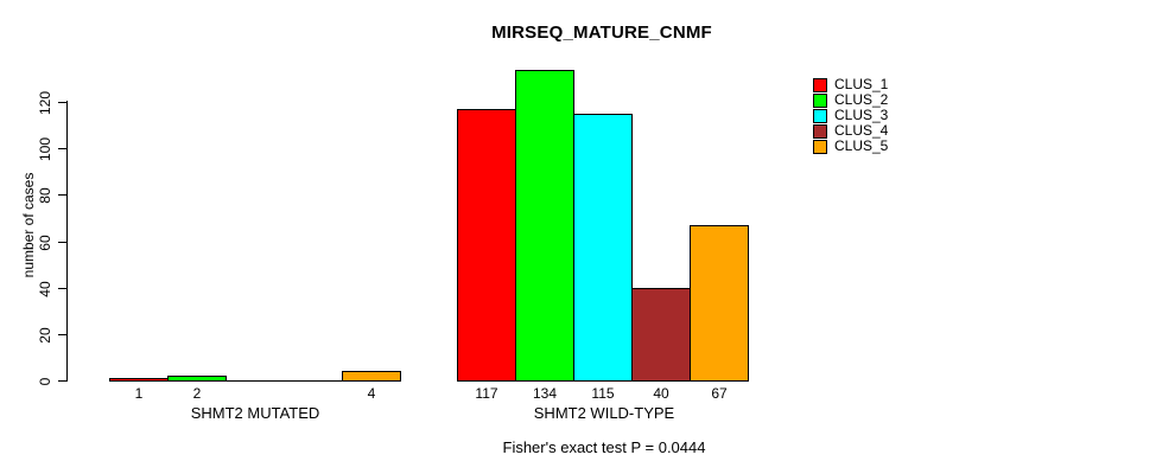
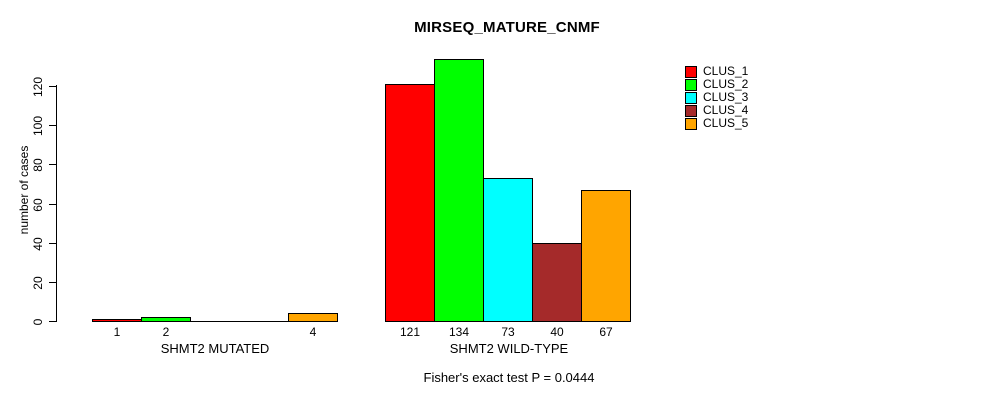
CLUS_1/SHMT2 WILD-TYPE: 117 -> 121
CLUS_3/SHMT2 WILD-TYPE: 115 -> 73
